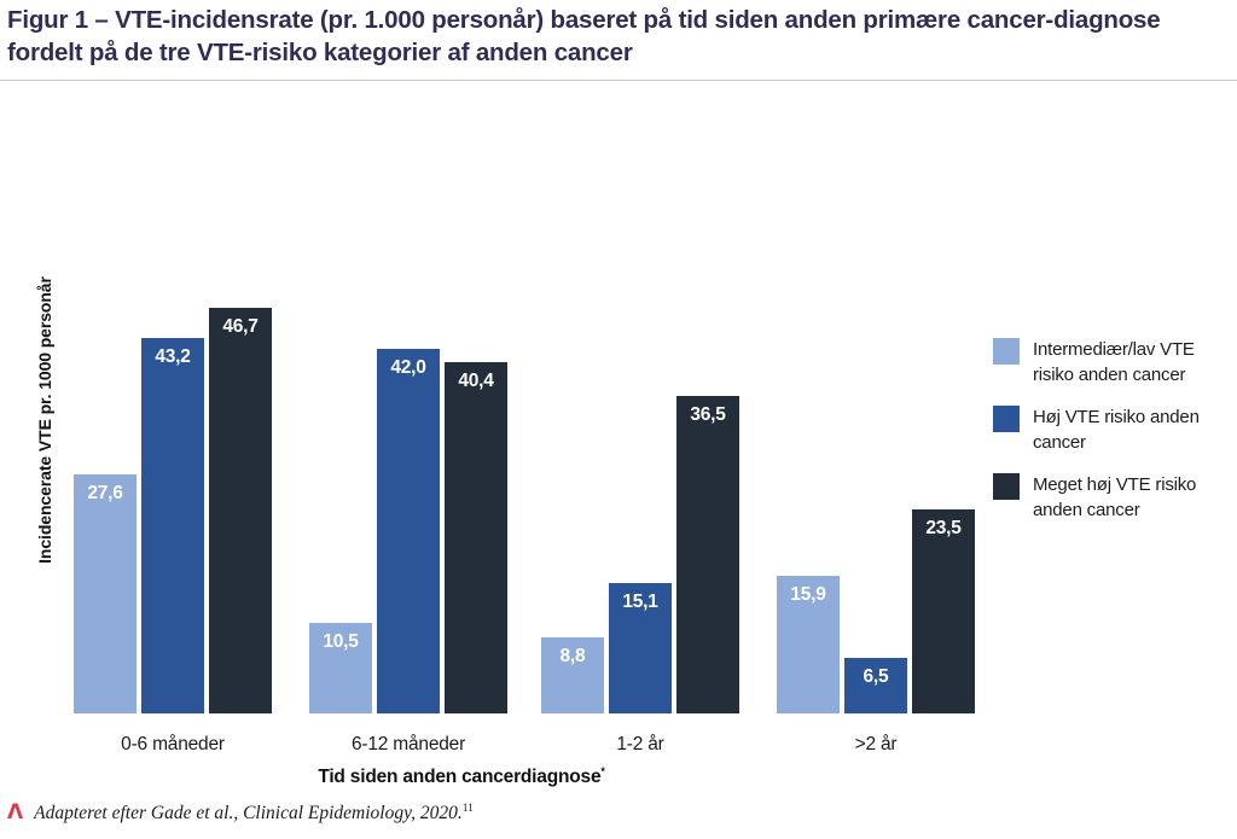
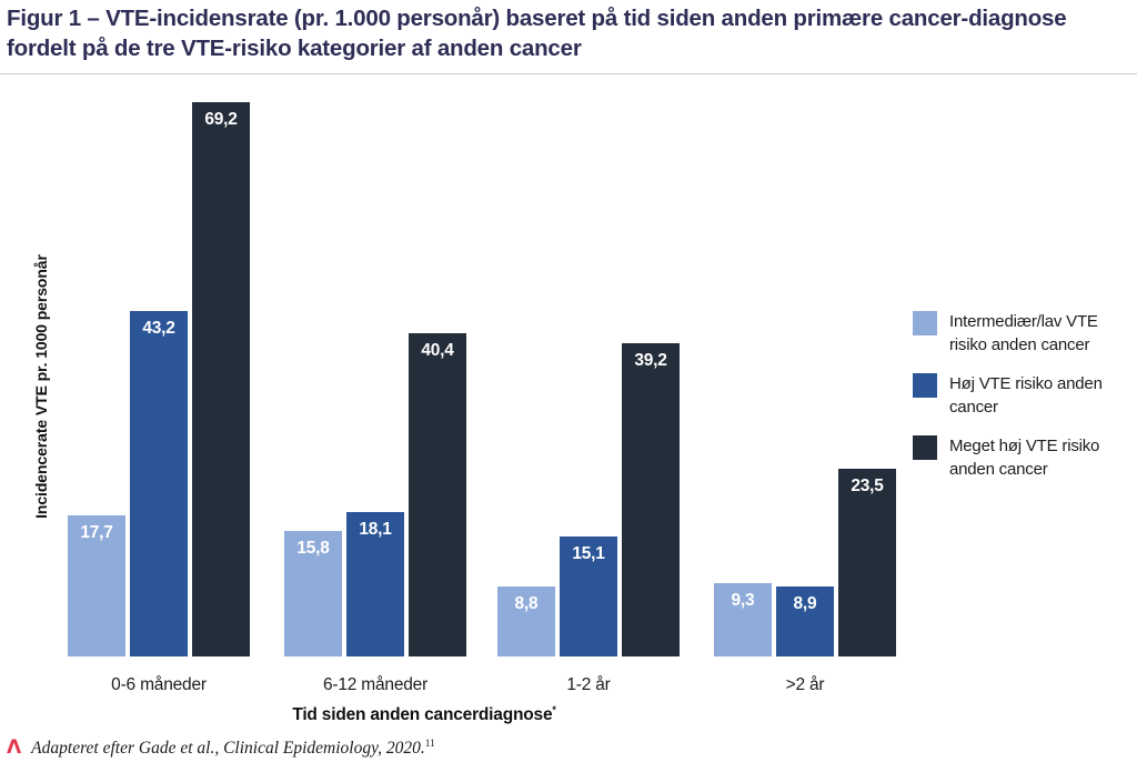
Intermediær/lav VTE risiko anden cancer/0-6 måneder: 27,6 -> 17,7
Meget høj VTE risiko anden cancer/0-6 måneder: 46,7 -> 69,2
Intermediær/lav VTE risiko anden cancer/6-12 måneder: 10,5 -> 15,8
Høj VTE risiko anden cancer/6-12 måneder: 42,0 -> 18,1
Meget høj VTE risiko anden cancer/1-2 år: 36,5 -> 39,2
Intermediær/lav VTE risiko anden cancer/>2 år: 15,9 -> 9,3
Høj VTE risiko anden cancer/>2 år: 6,5 -> 8,9
